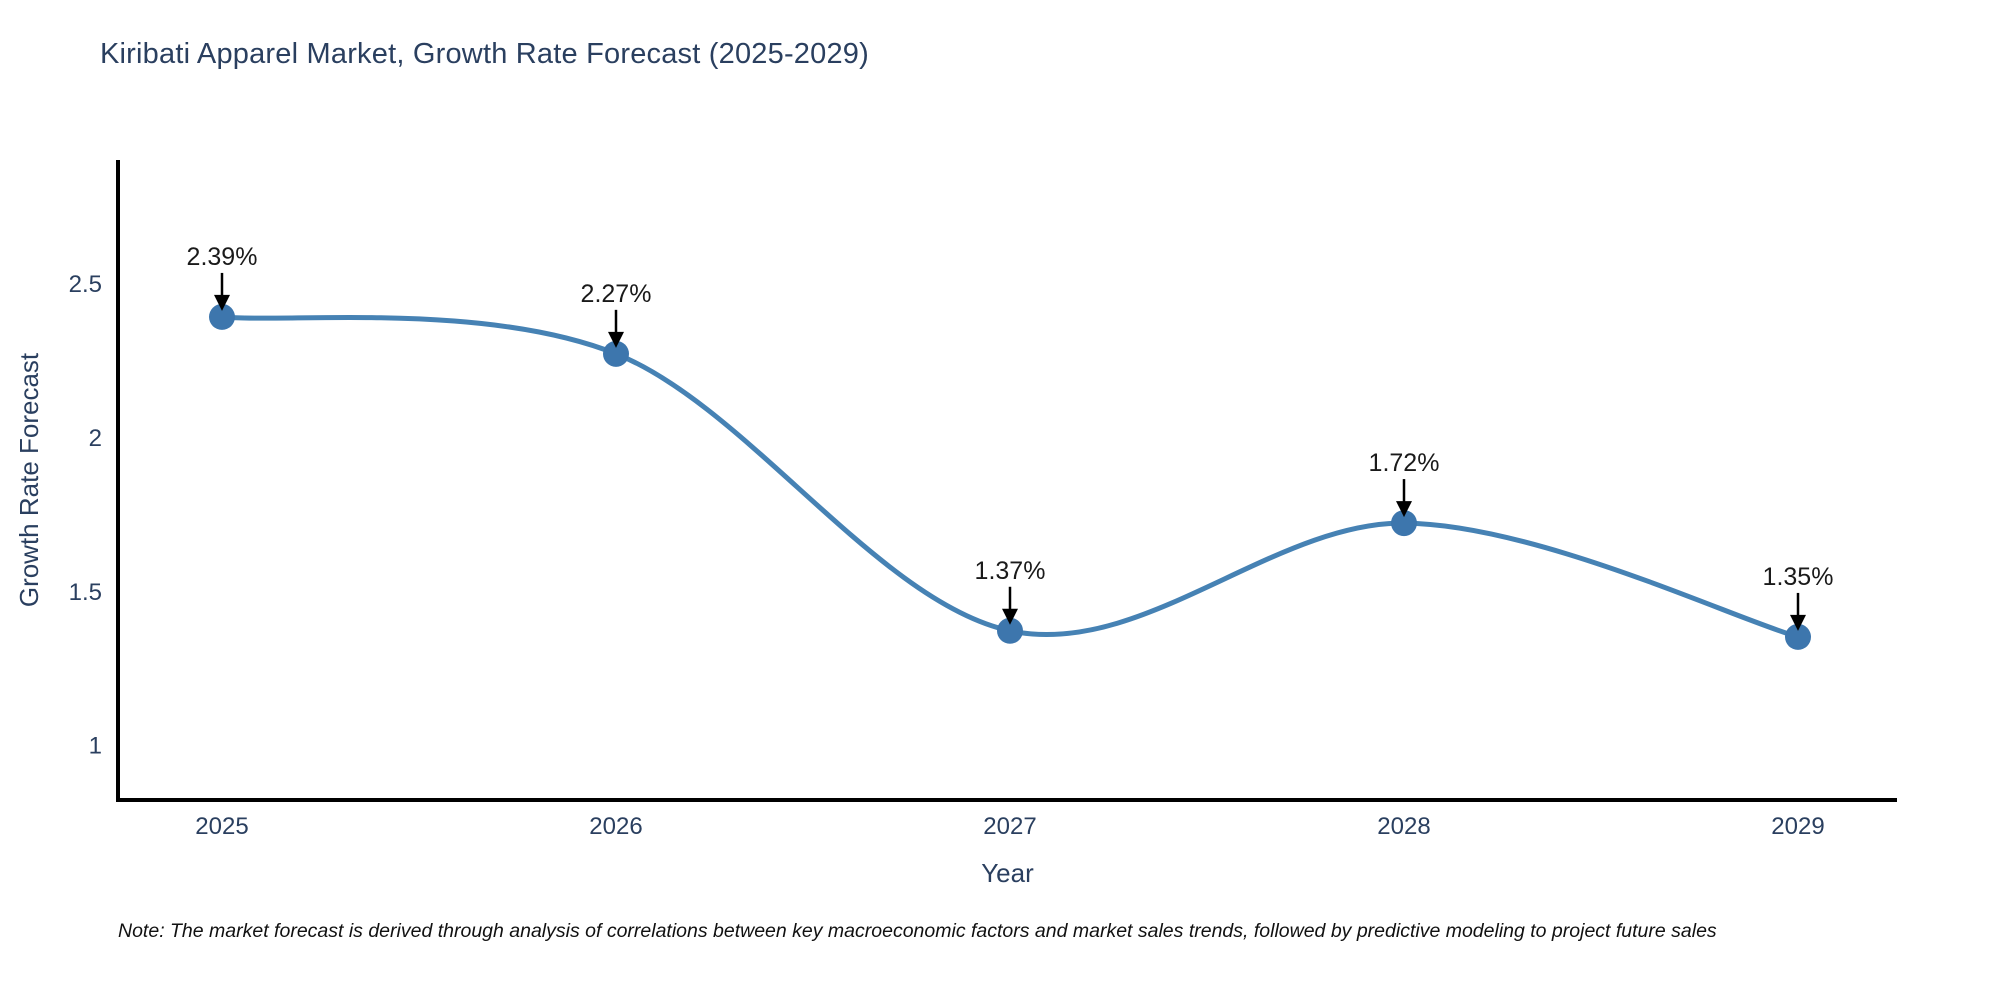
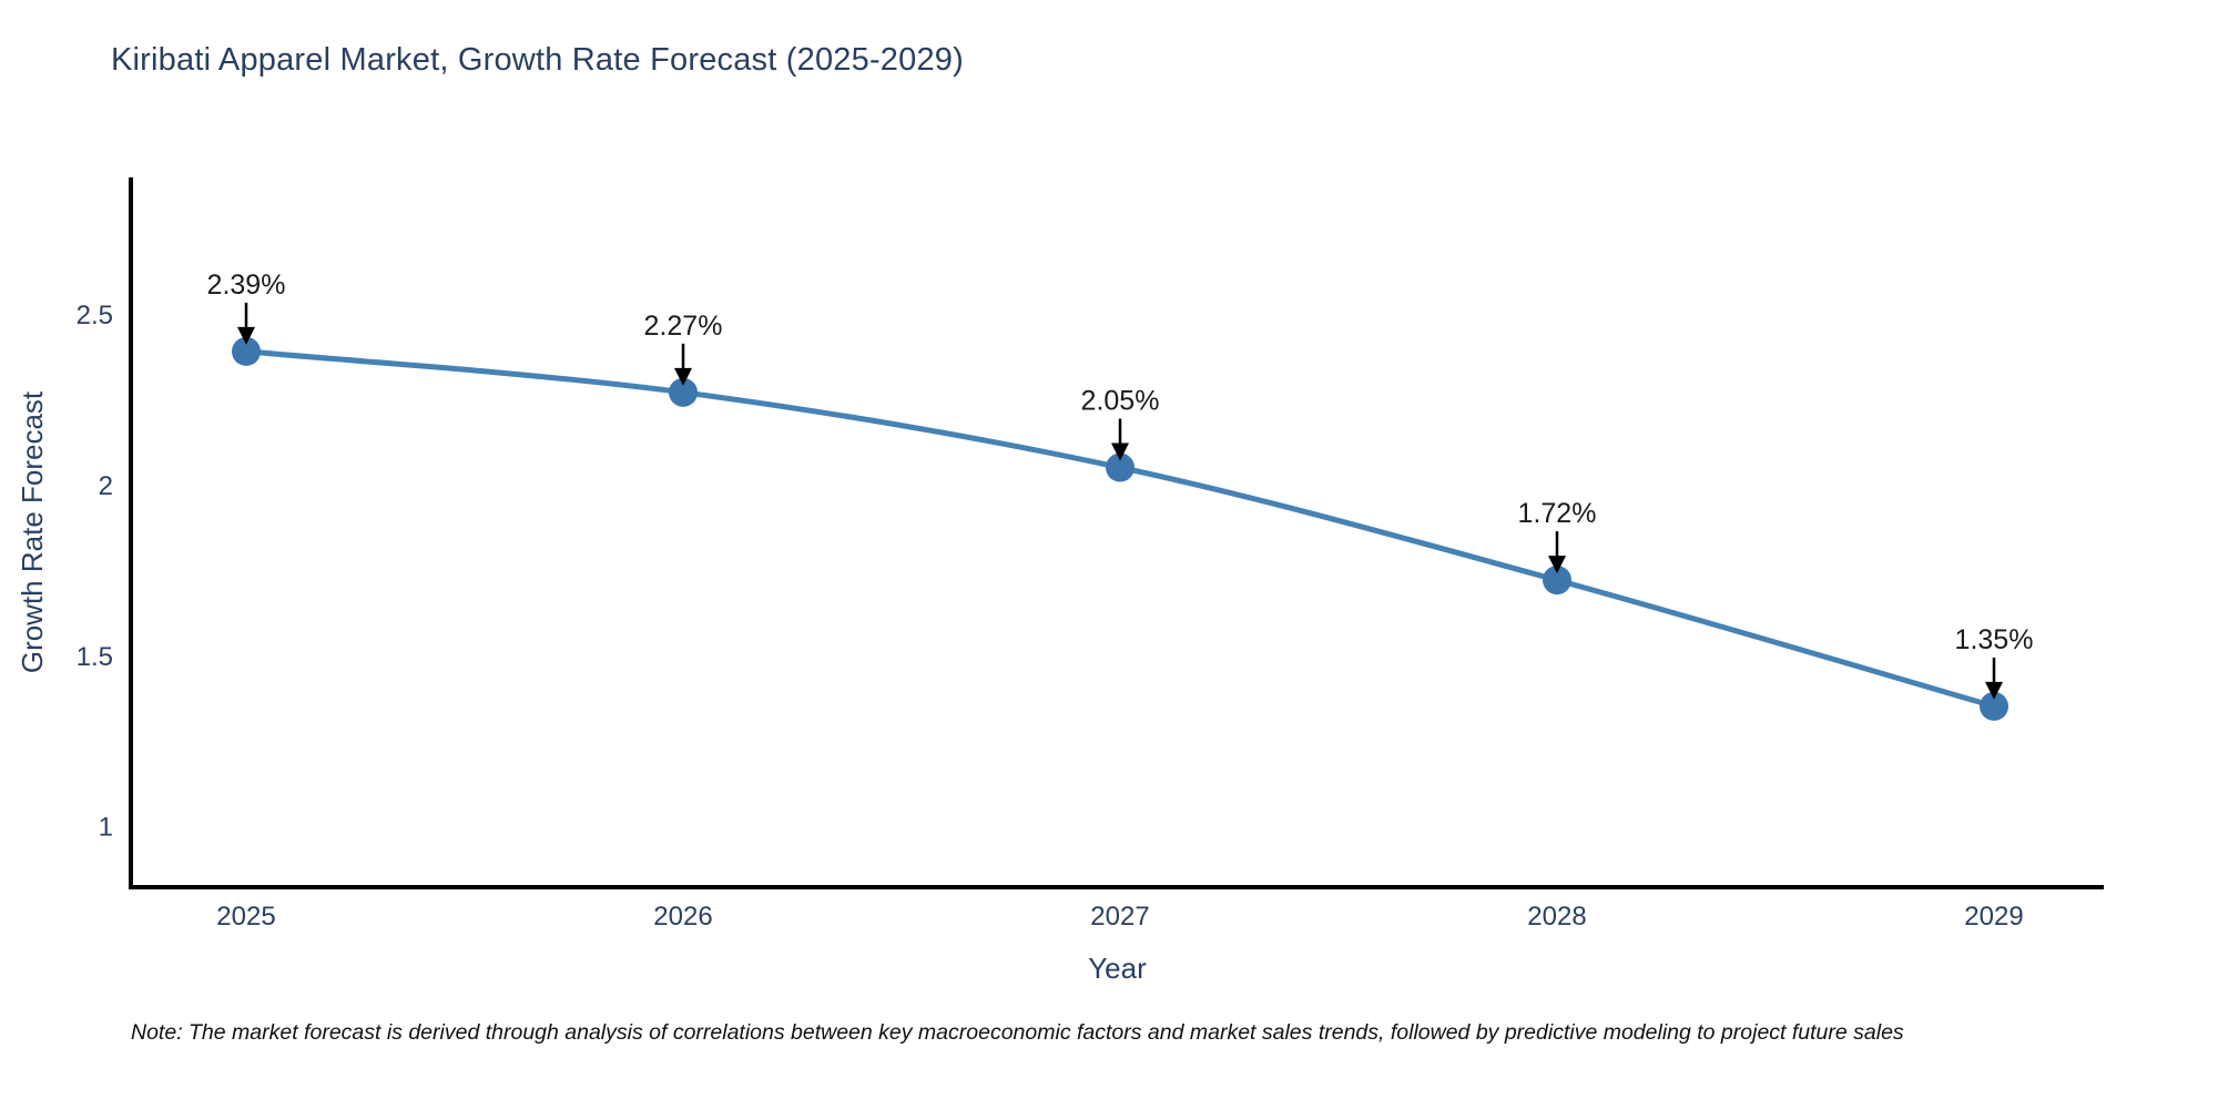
2027: 1.37% -> 2.05%
